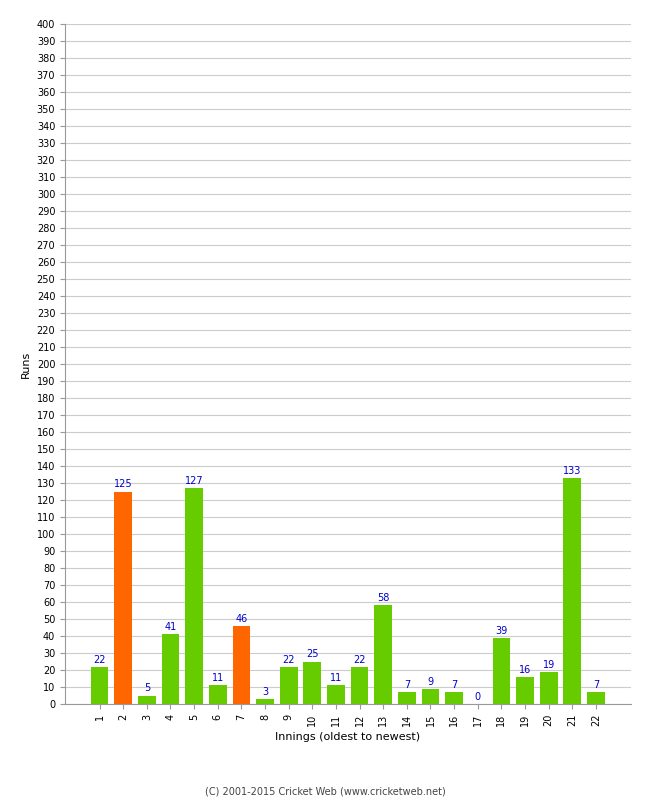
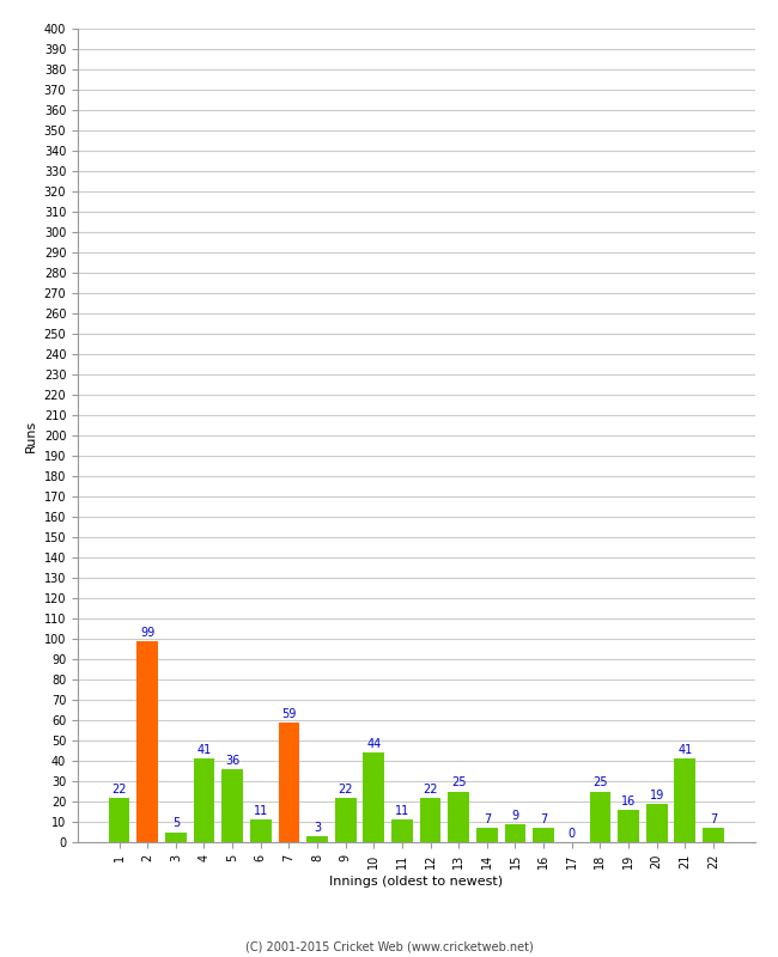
2: 125 -> 99
5: 127 -> 36
7: 46 -> 59
10: 25 -> 44
13: 58 -> 25
18: 39 -> 25
21: 133 -> 41
